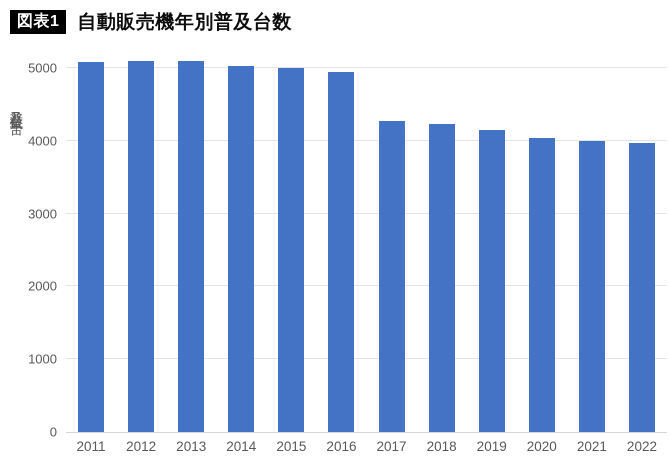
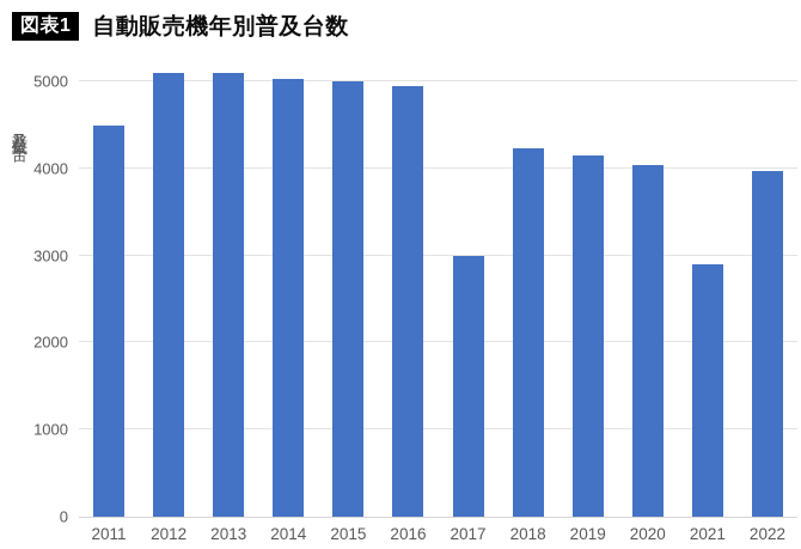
2011: 5100 -> 4500
2017: 4300 -> 3000
2021: 4000 -> 2900
